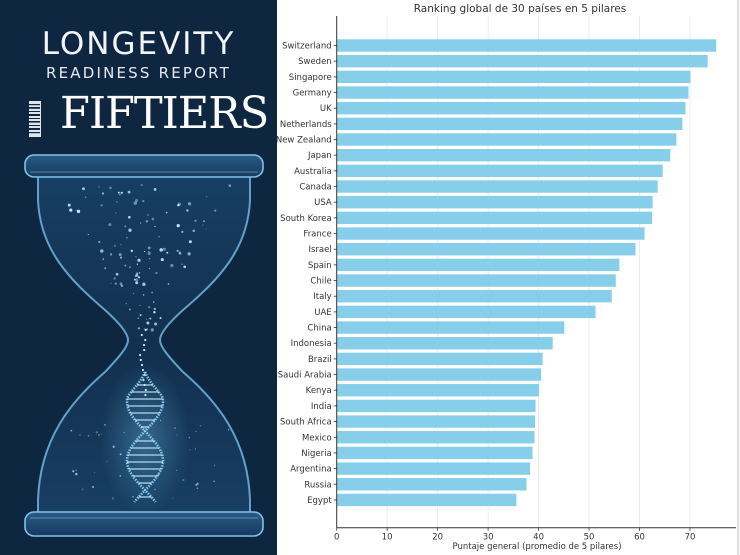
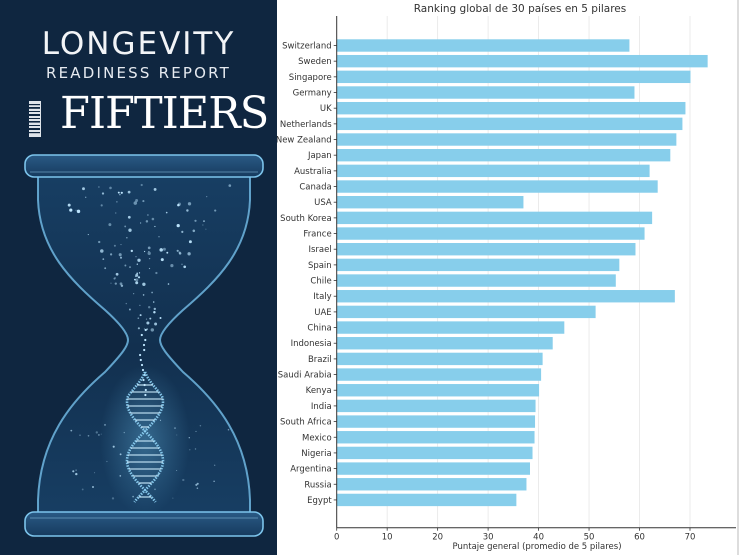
Switzerland: 75 -> 58
Germany: 70 -> 59
Australia: 65 -> 62
USA: 63 -> 37
Italy: 54 -> 67
